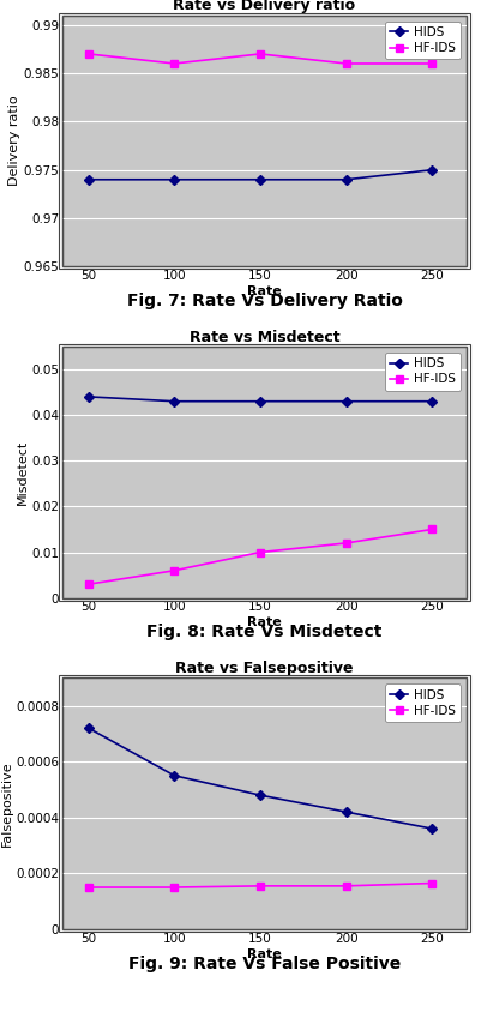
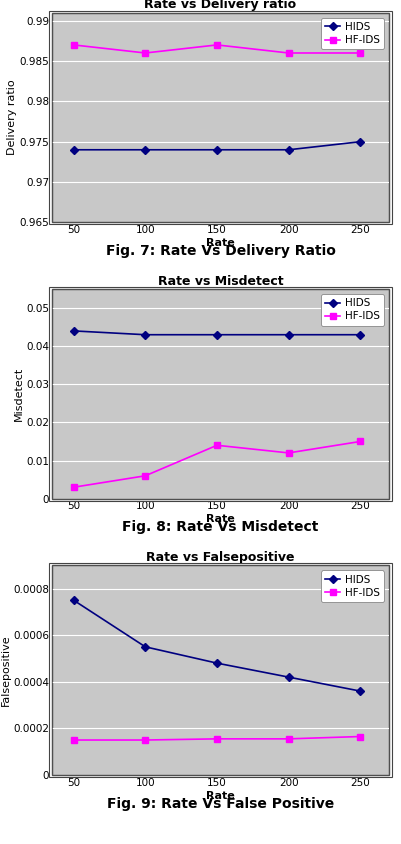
Rate vs Misdetect/HF-IDS/150: 0.010 -> 0.014
Rate vs Falsepositive/HIDS/50: 0.00072 -> 0.00075
